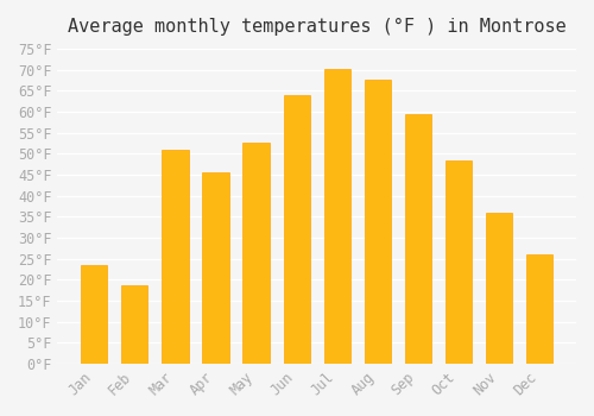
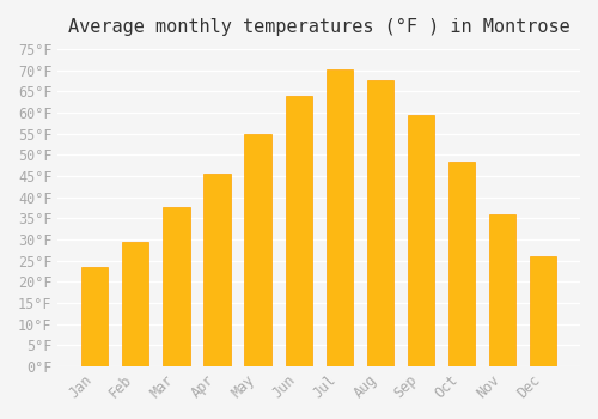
Feb: 18.5°F -> 29.5°F
Mar: 51.0°F -> 37.5°F
May: 52.5°F -> 55.0°F
